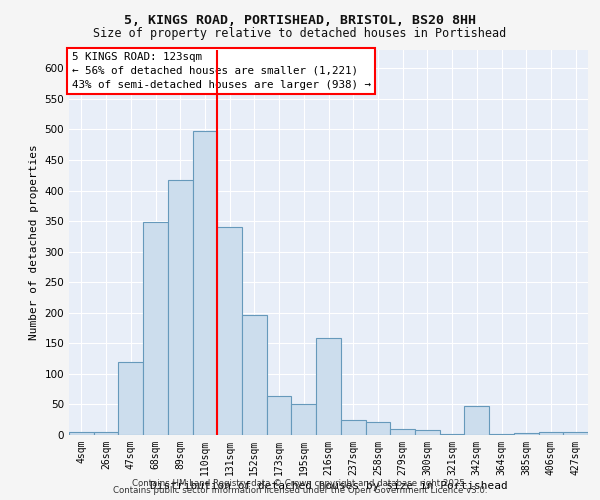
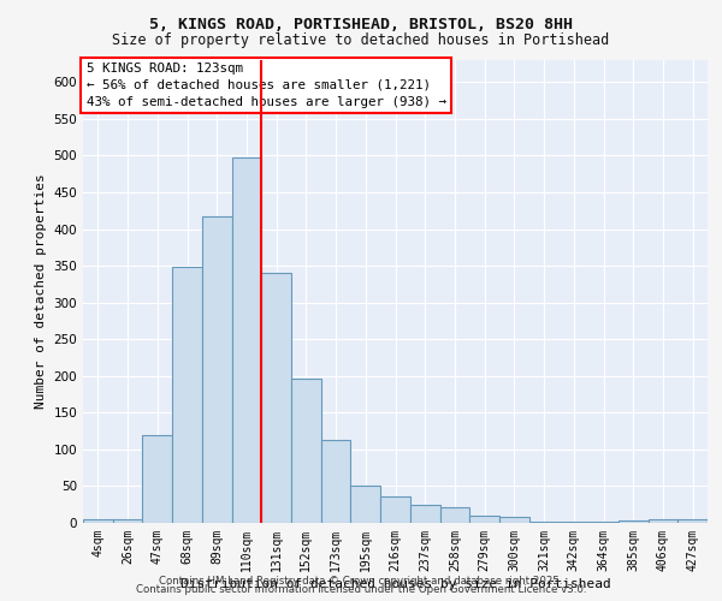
173sqm: 64 -> 113
216sqm: 158 -> 36
342sqm: 48 -> 2
